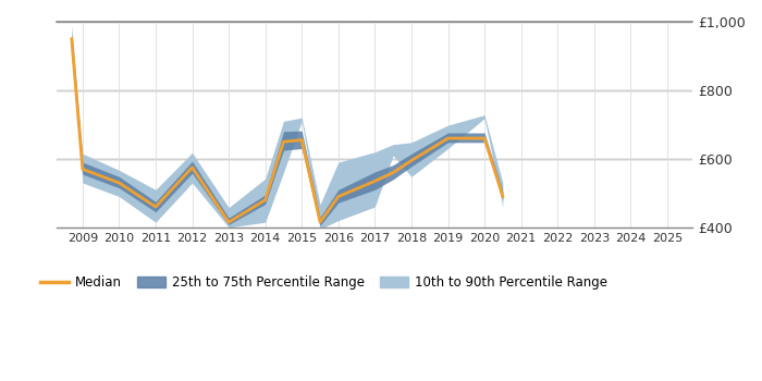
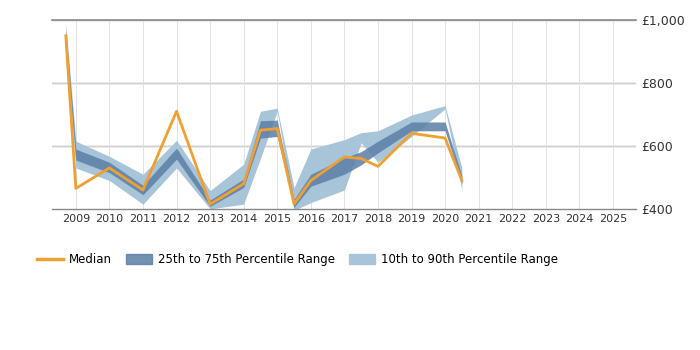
Median/2009: £570 -> £465
Median/2012: £575 -> £710
Median/2017: £535 -> £565
Median/2018: £595 -> £535
Median/2019: £660 -> £640
Median/2020: £660 -> £625
